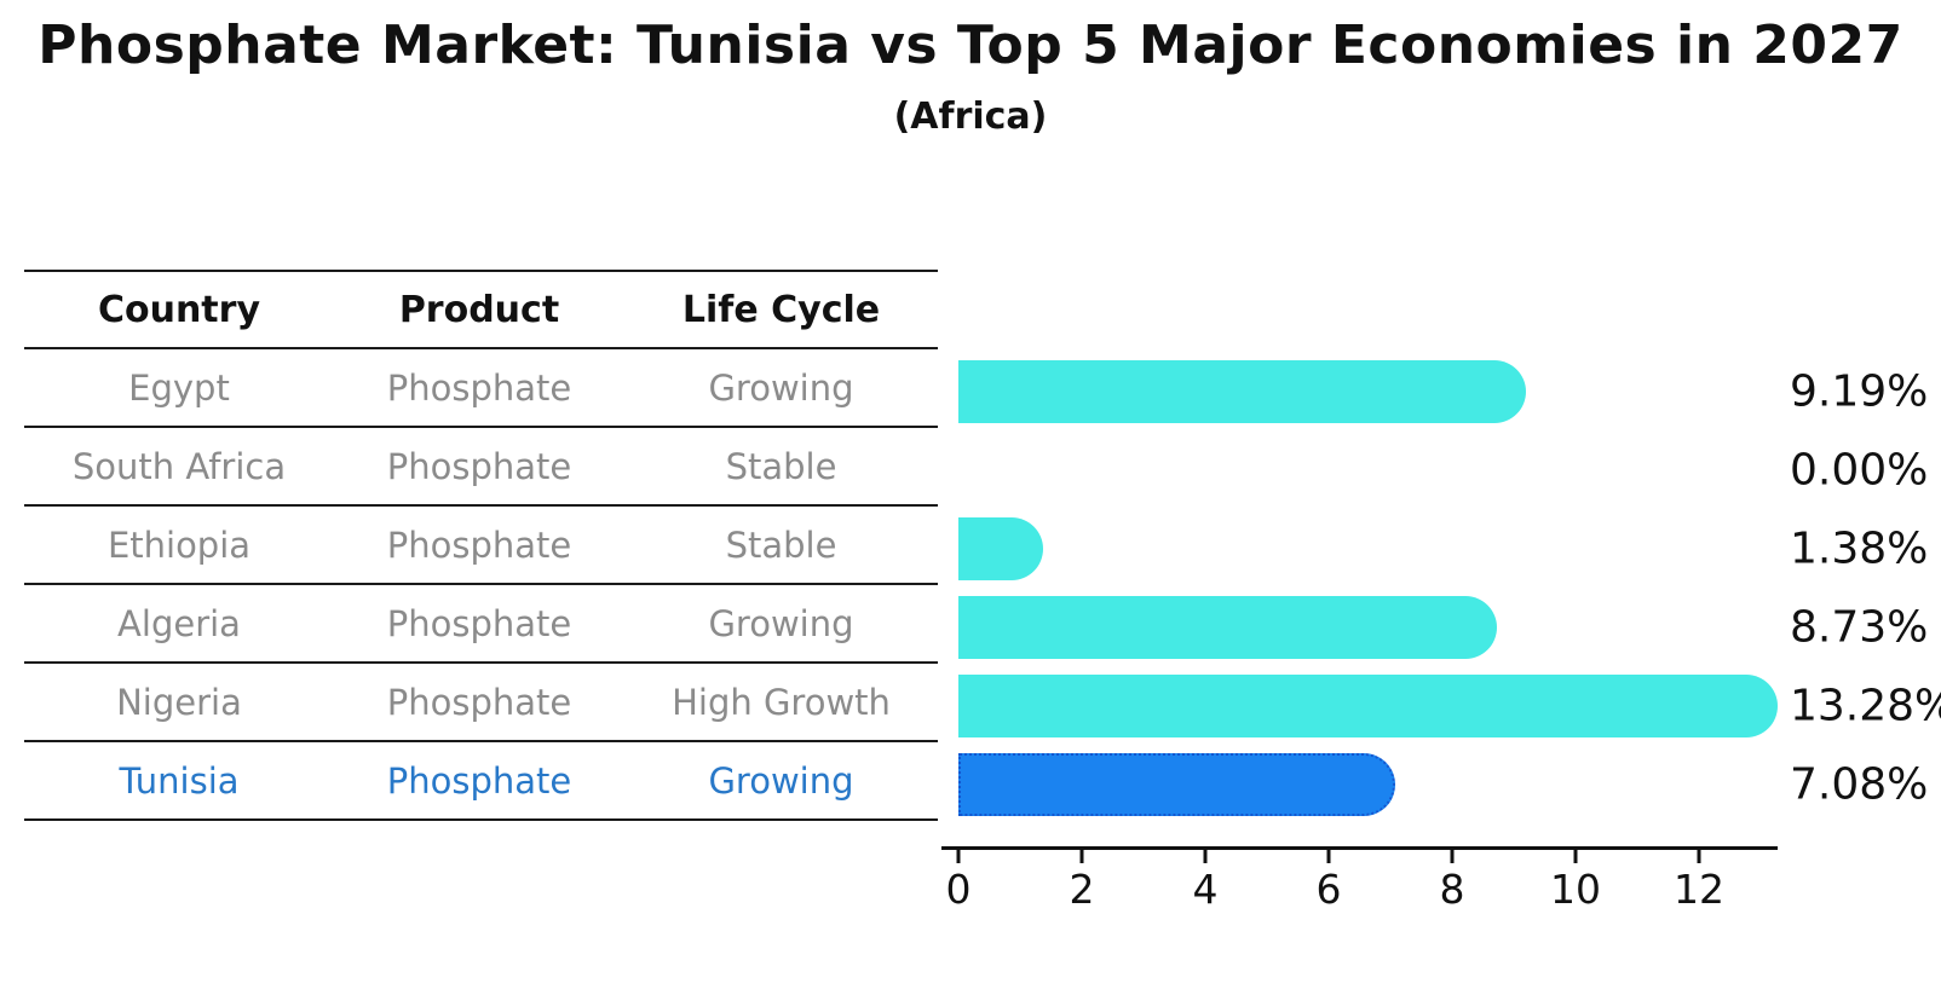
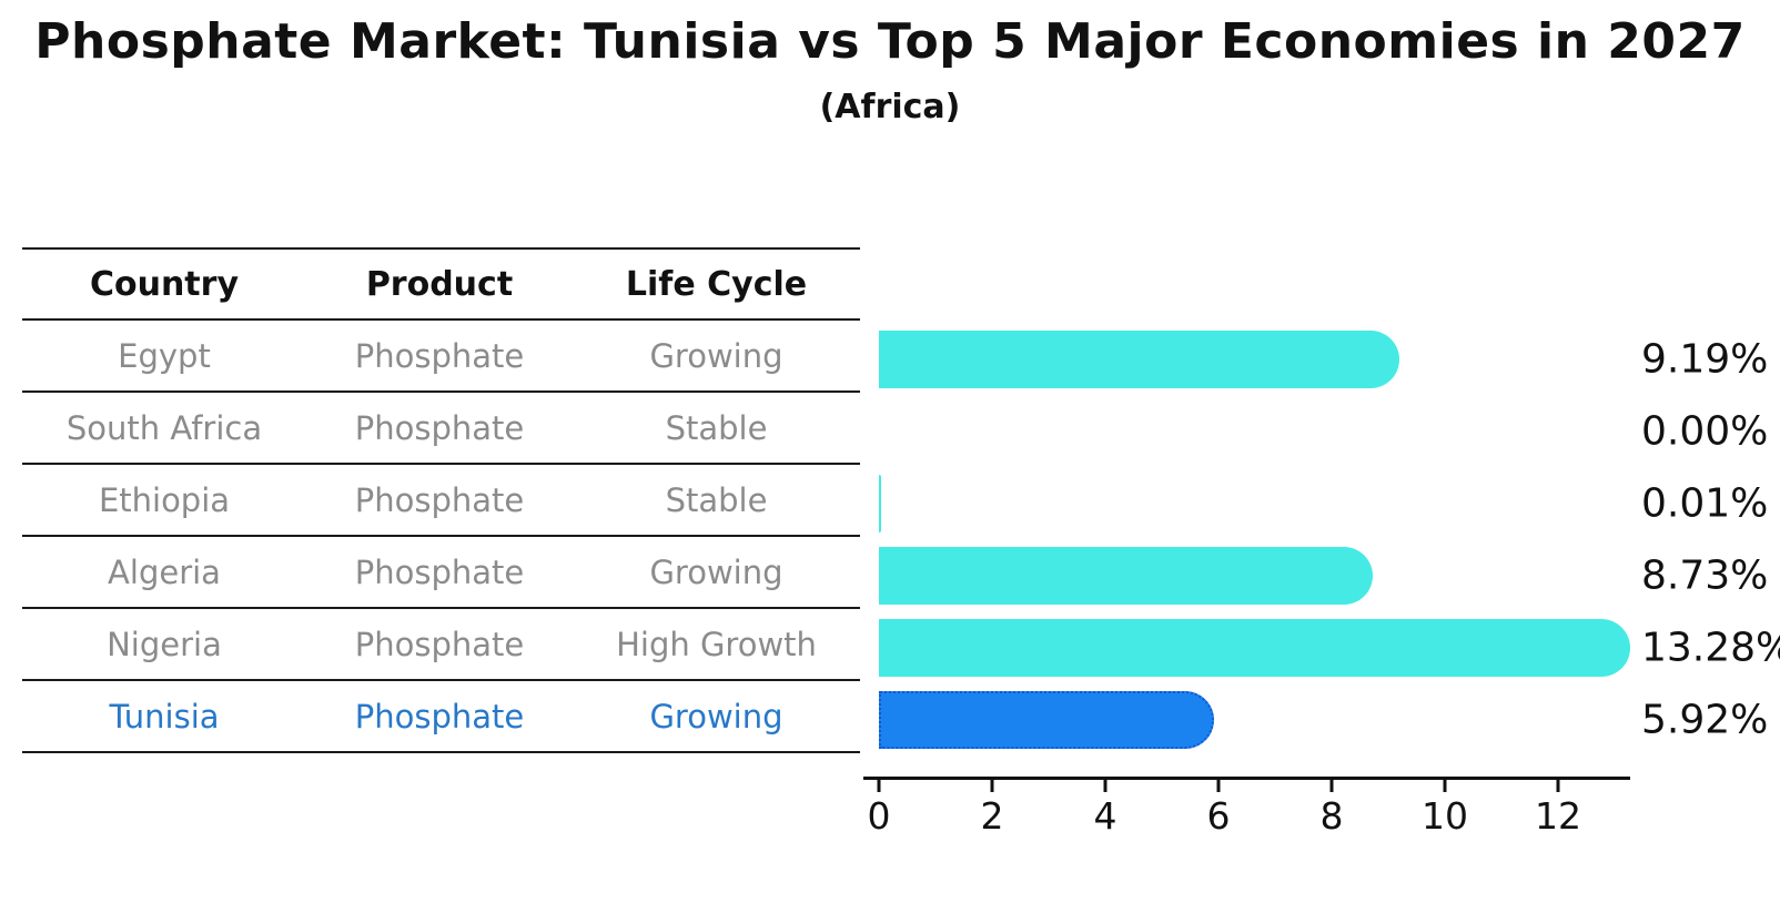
Ethiopia: 1.38% -> 0.01%
Tunisia: 7.08% -> 5.92%
